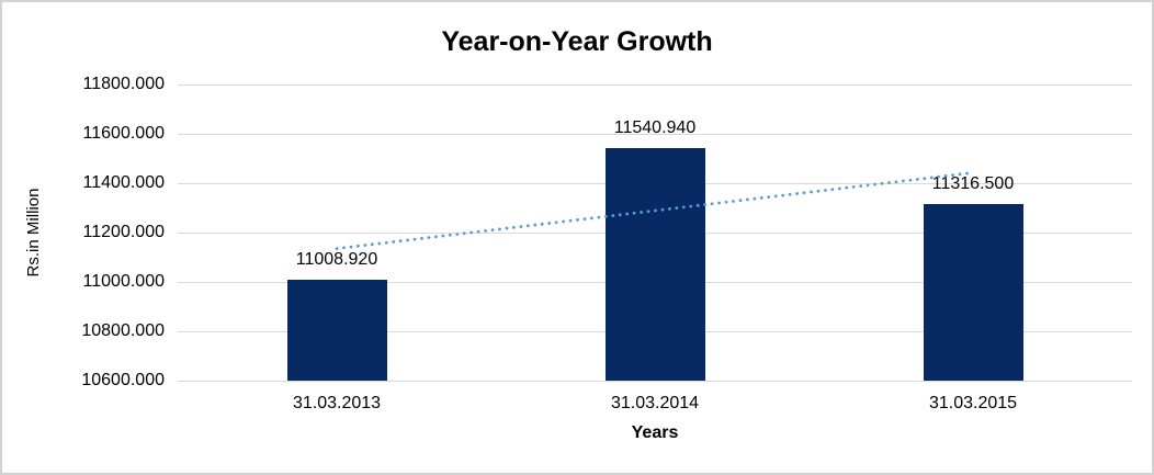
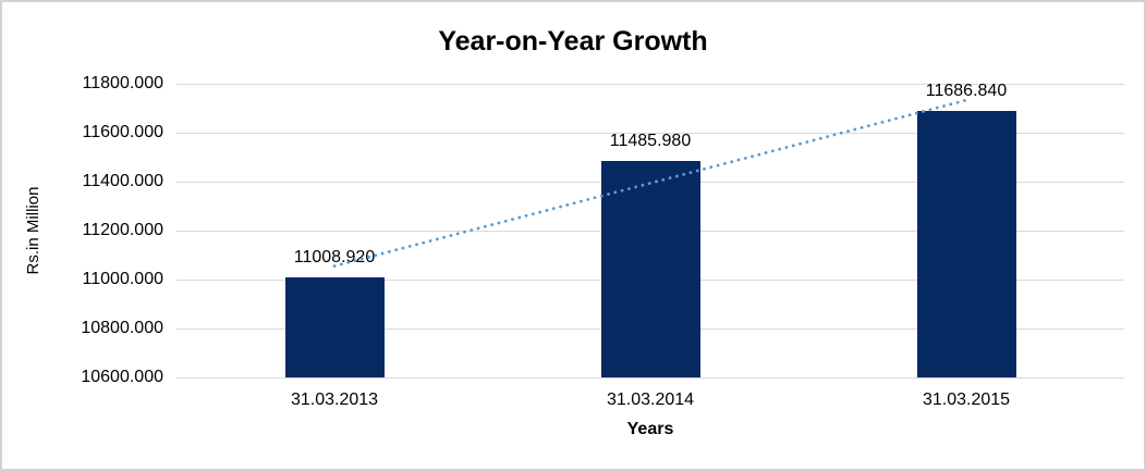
31.03.2014: 11540.940 -> 11485.980
31.03.2015: 11316.500 -> 11686.840
